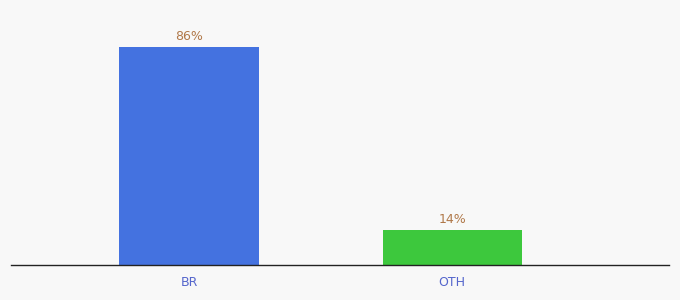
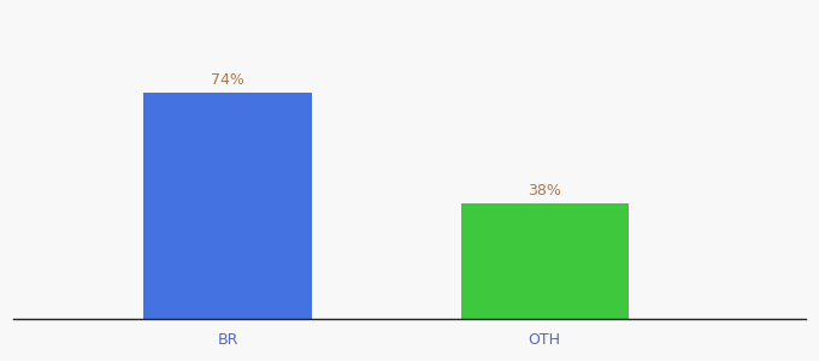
BR: 86% -> 74%
OTH: 14% -> 38%
